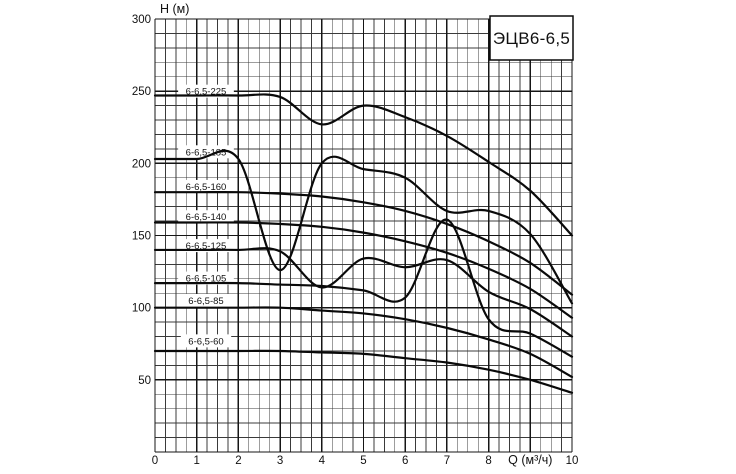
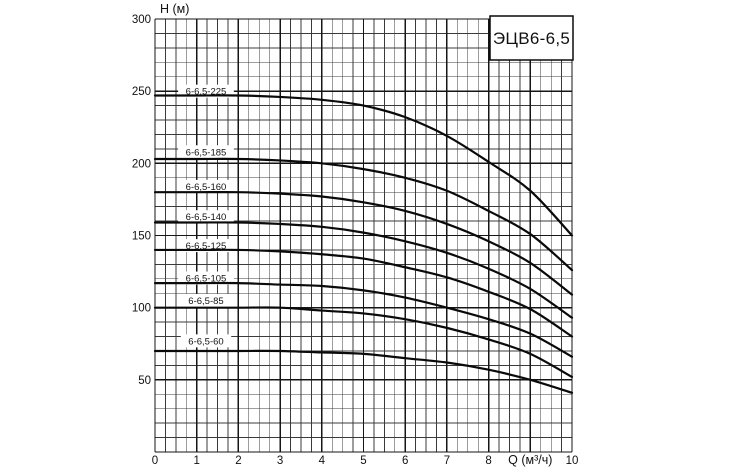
6-6,5-185/3: 126 -> 202
6-6,5-225/4: 227 -> 244
6-6,5-125/4: 114 -> 137
6-6,5-185/7: 167 -> 181
6-6,5-125/7: 133 -> 121
6-6,5-105/7: 161 -> 100
6-6,5-185/10: 103 -> 126
